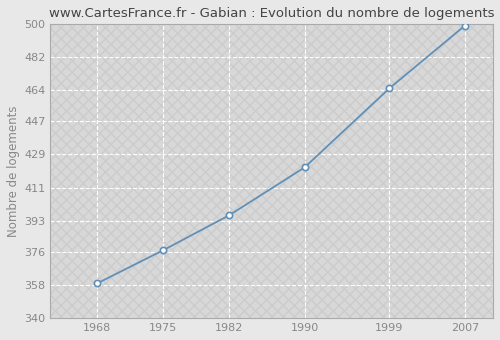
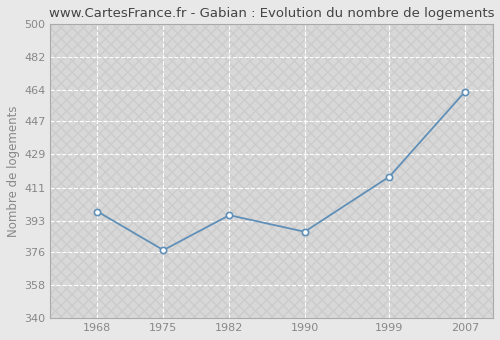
1968: 359 -> 398
1990: 422 -> 387
1999: 465 -> 417
2007: 499 -> 463
